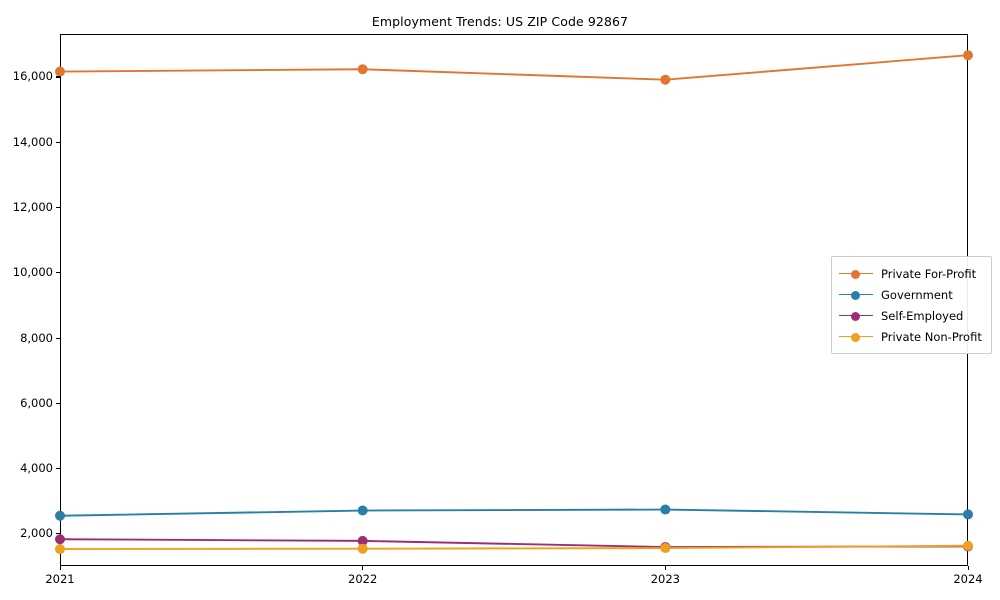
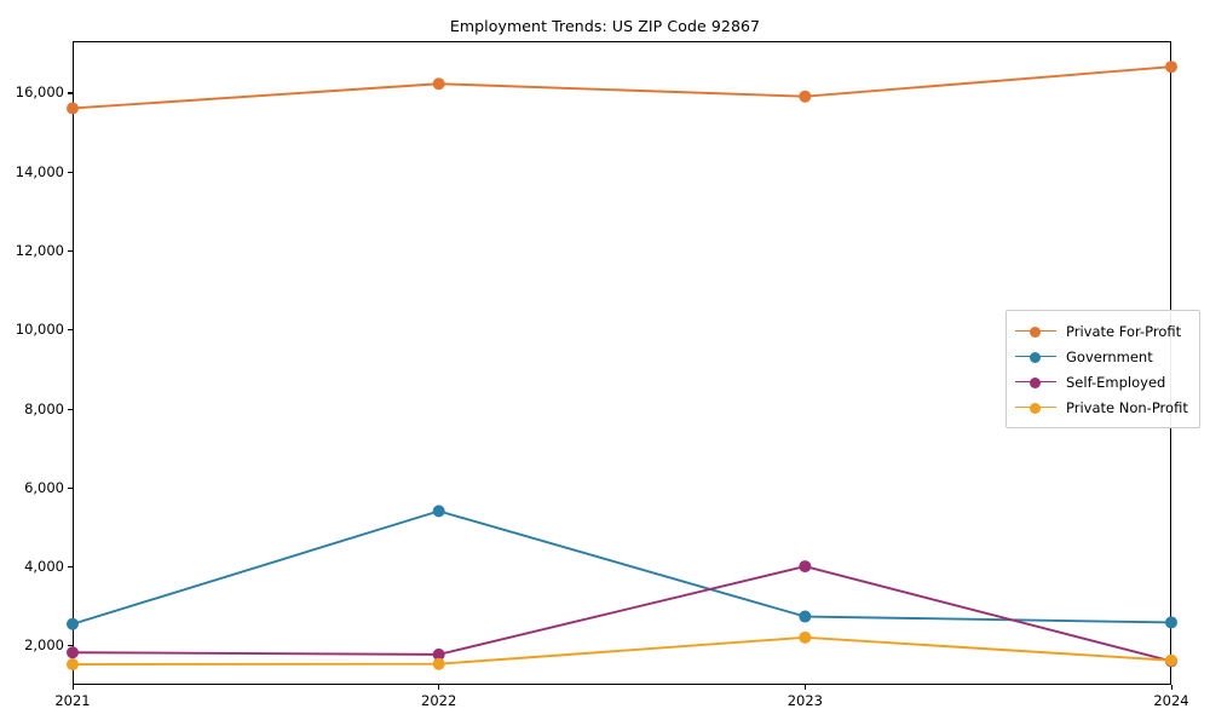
Private For-Profit/2021: 16200 -> 15600
Government/2022: 2700 -> 5400
Self-Employed/2023: 1600 -> 4000
Private Non-Profit/2023: 1600 -> 2200
